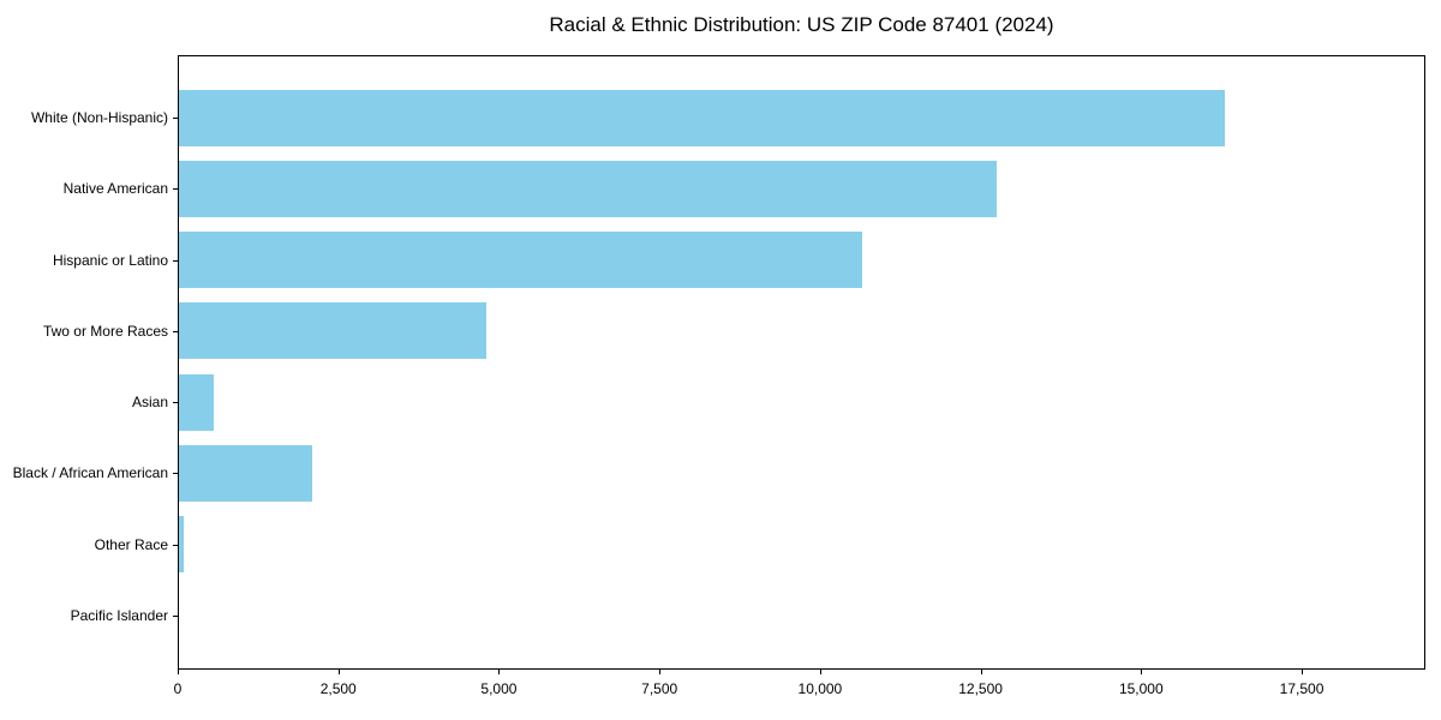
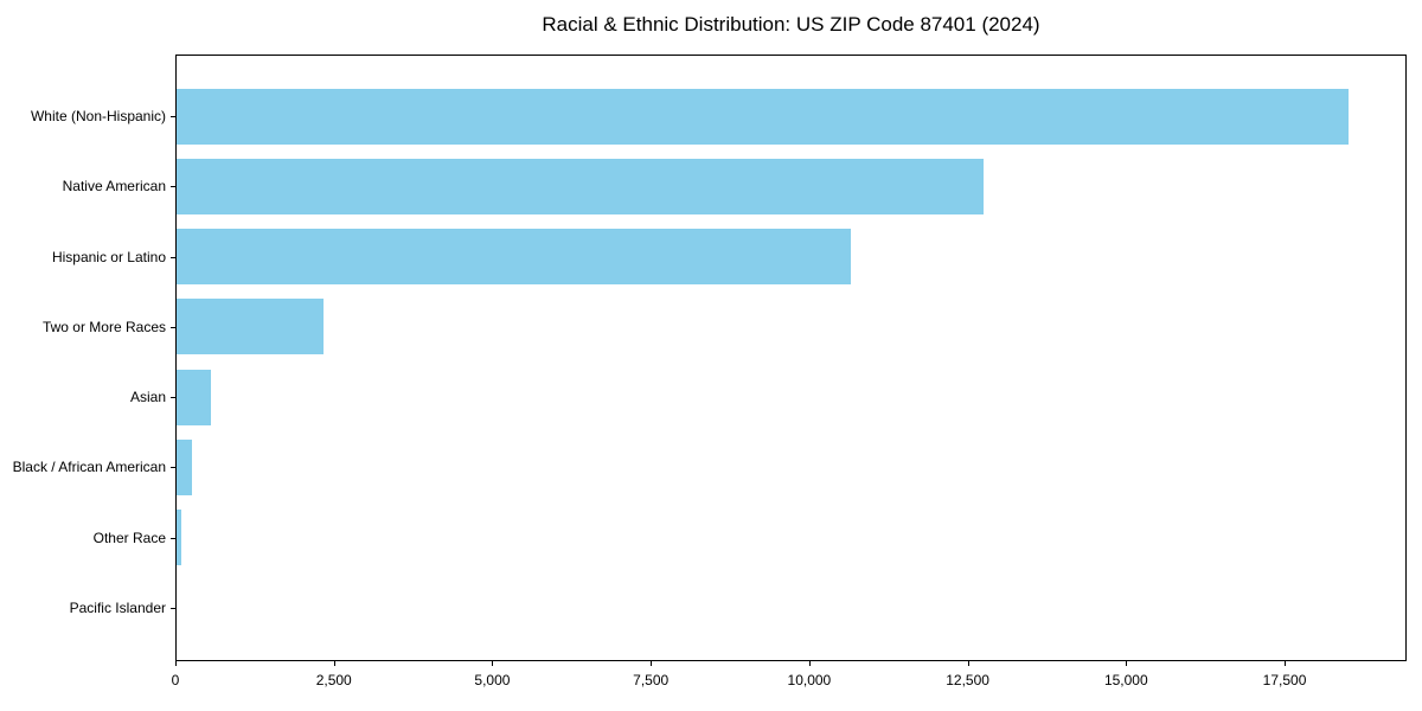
White (Non-Hispanic): 16300 -> 18500
Two or More Races: 4800 -> 2300
Black / African American: 2100 -> 300
